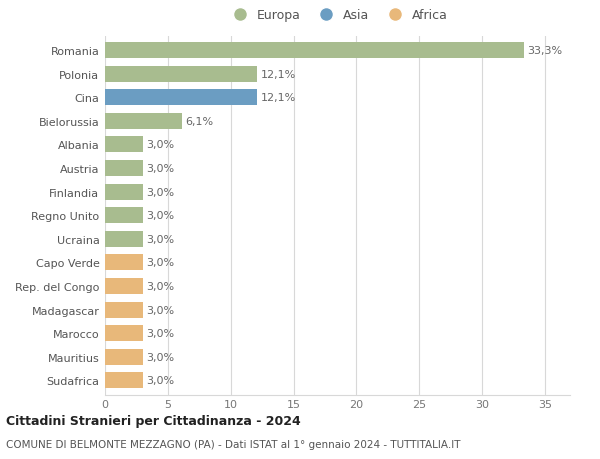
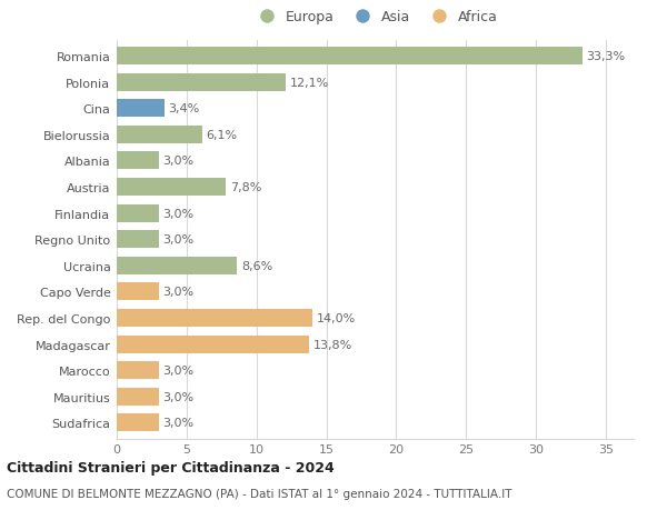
Cina: 12,1% -> 3,4%
Austria: 3,0% -> 7,8%
Ucraina: 3,0% -> 8,6%
Rep. del Congo: 3,0% -> 14,0%
Madagascar: 3,0% -> 13,8%
